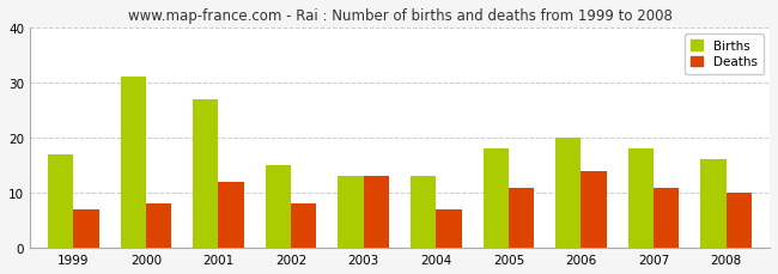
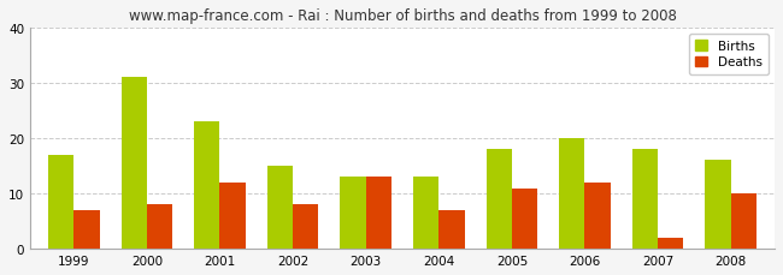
Births/2001: 27 -> 23
Deaths/2006: 14 -> 12
Deaths/2007: 11 -> 2
